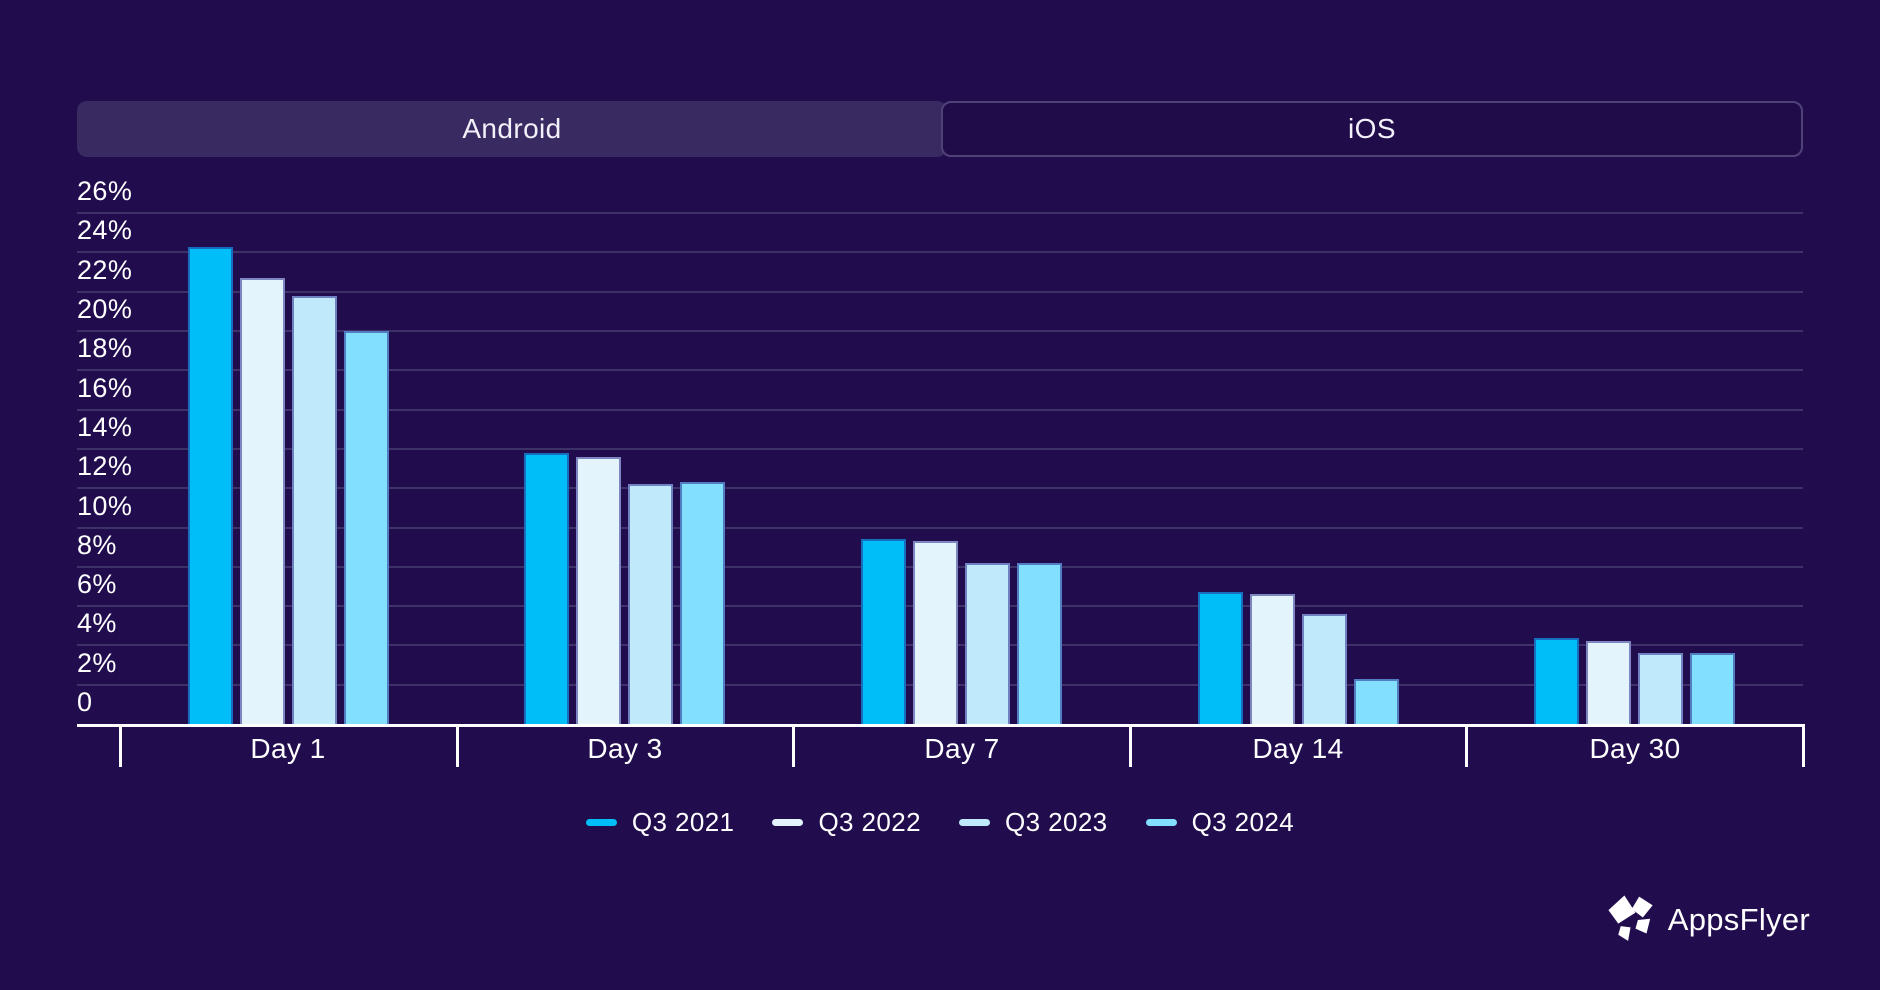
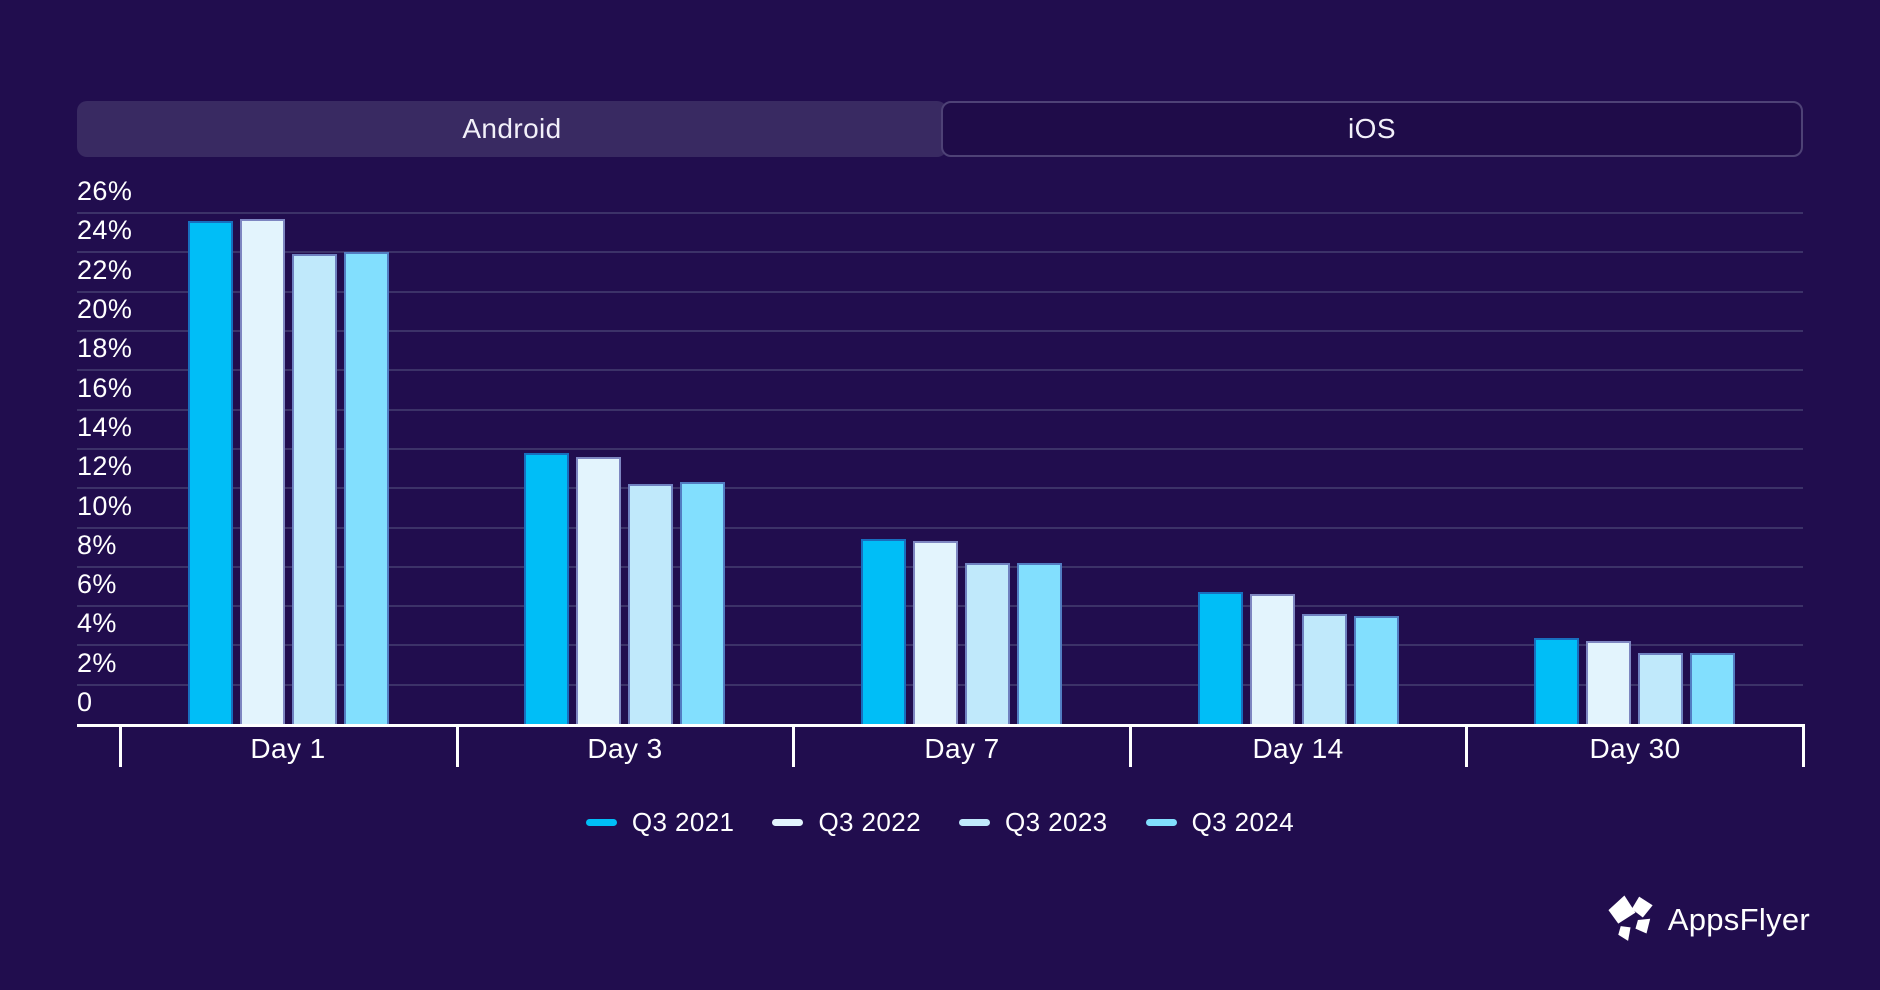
Q3 2021/Day 1: 24.3% -> 25.6%
Q3 2022/Day 1: 22.7% -> 25.7%
Q3 2023/Day 1: 21.8% -> 23.9%
Q3 2024/Day 1: 20.0% -> 24.0%
Q3 2024/Day 14: 2.3% -> 5.5%
